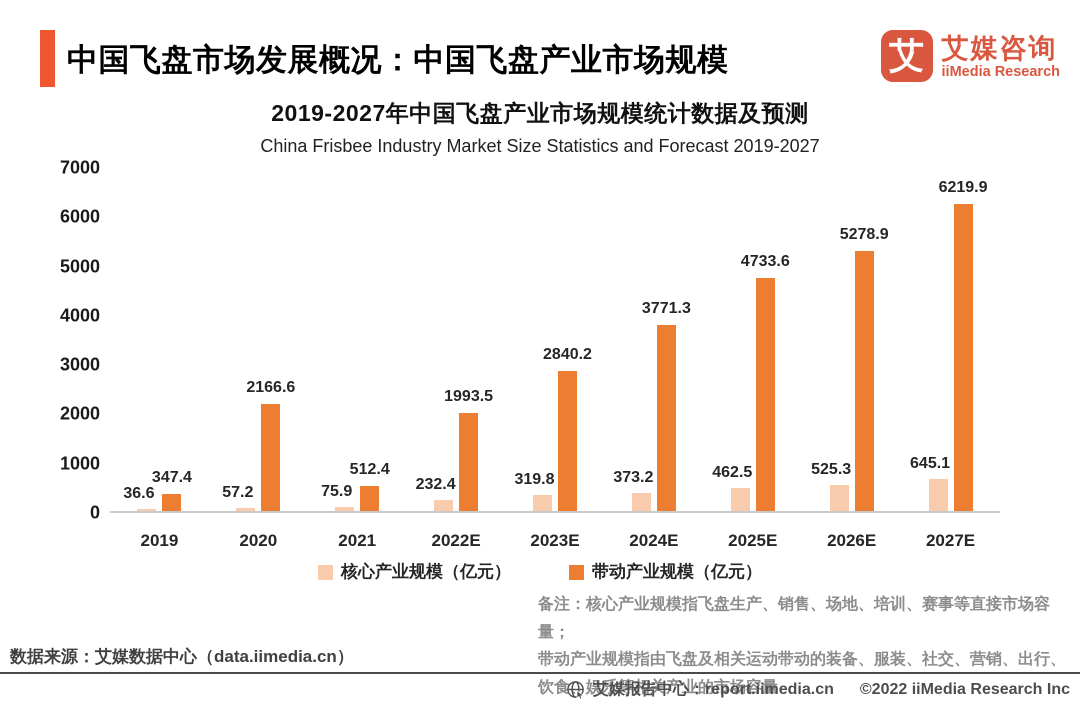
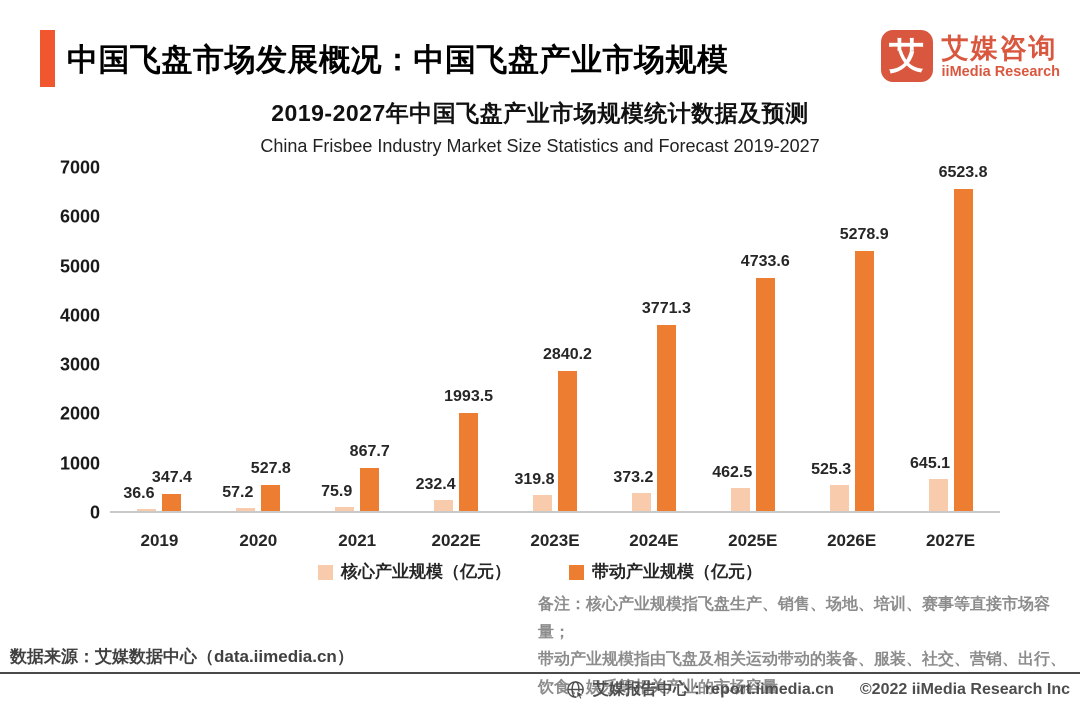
带动产业规模（亿元）/2020: 2166.6 -> 527.8
带动产业规模（亿元）/2021: 512.4 -> 867.7
带动产业规模（亿元）/2027E: 6219.9 -> 6523.8
